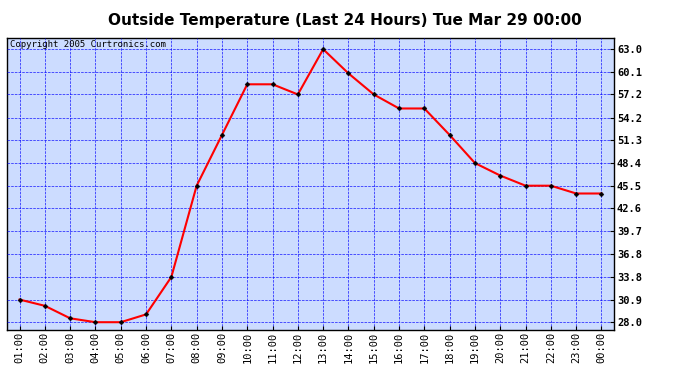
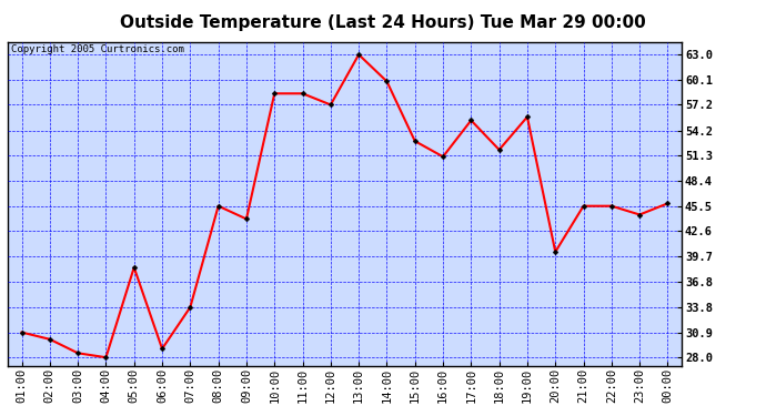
05:00: 28.0 -> 38.4
09:00: 52.0 -> 44.0
15:00: 57.2 -> 53.0
16:00: 55.4 -> 51.2
19:00: 48.4 -> 55.8
20:00: 46.8 -> 40.2
00:00: 44.5 -> 45.8
